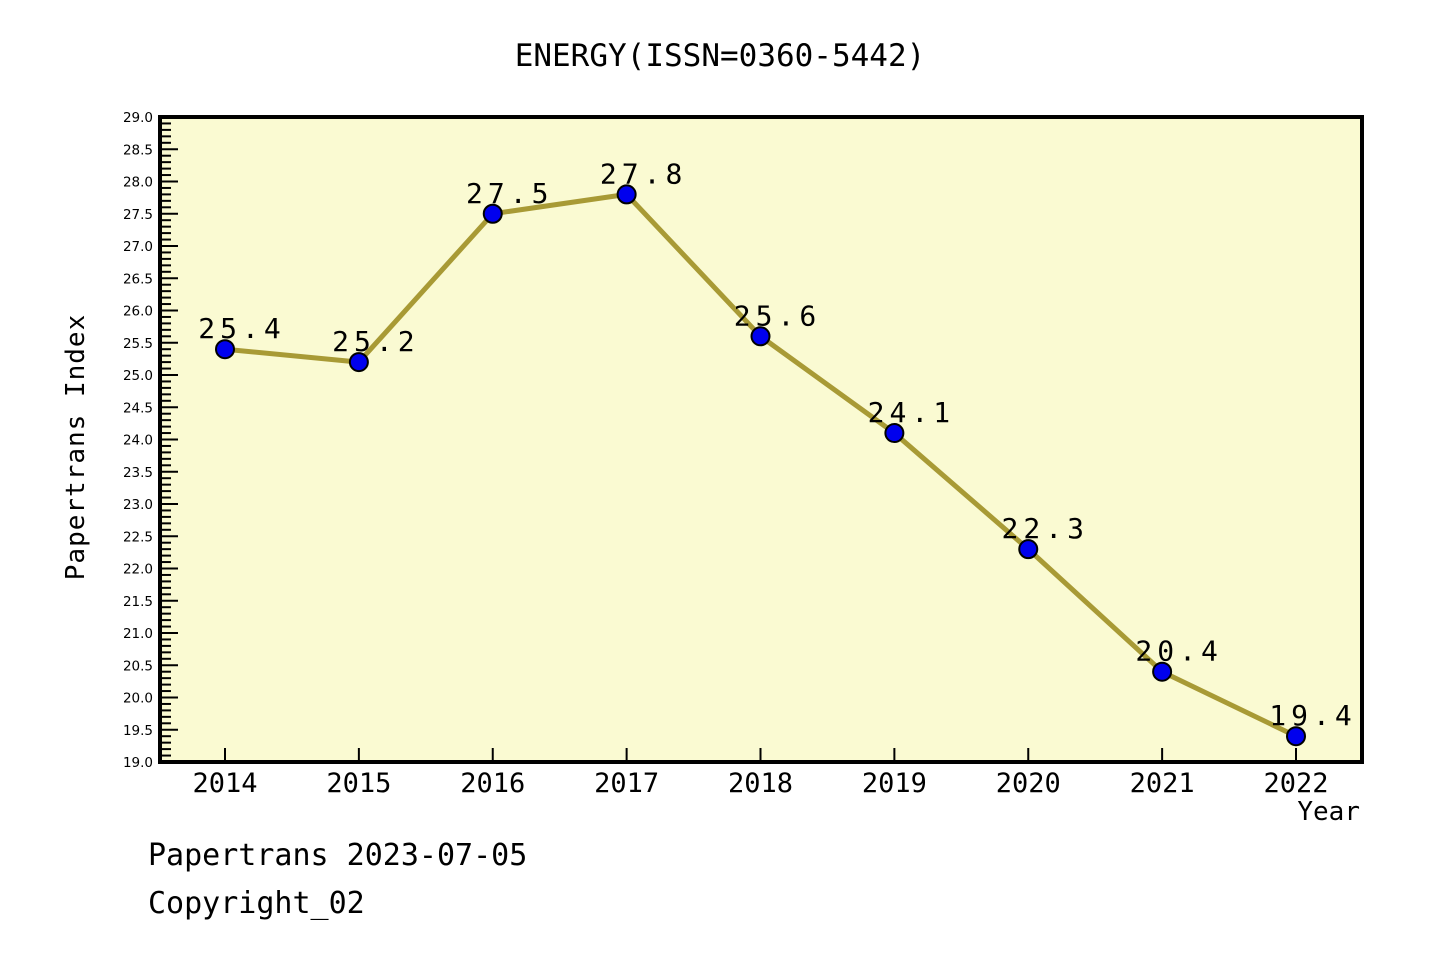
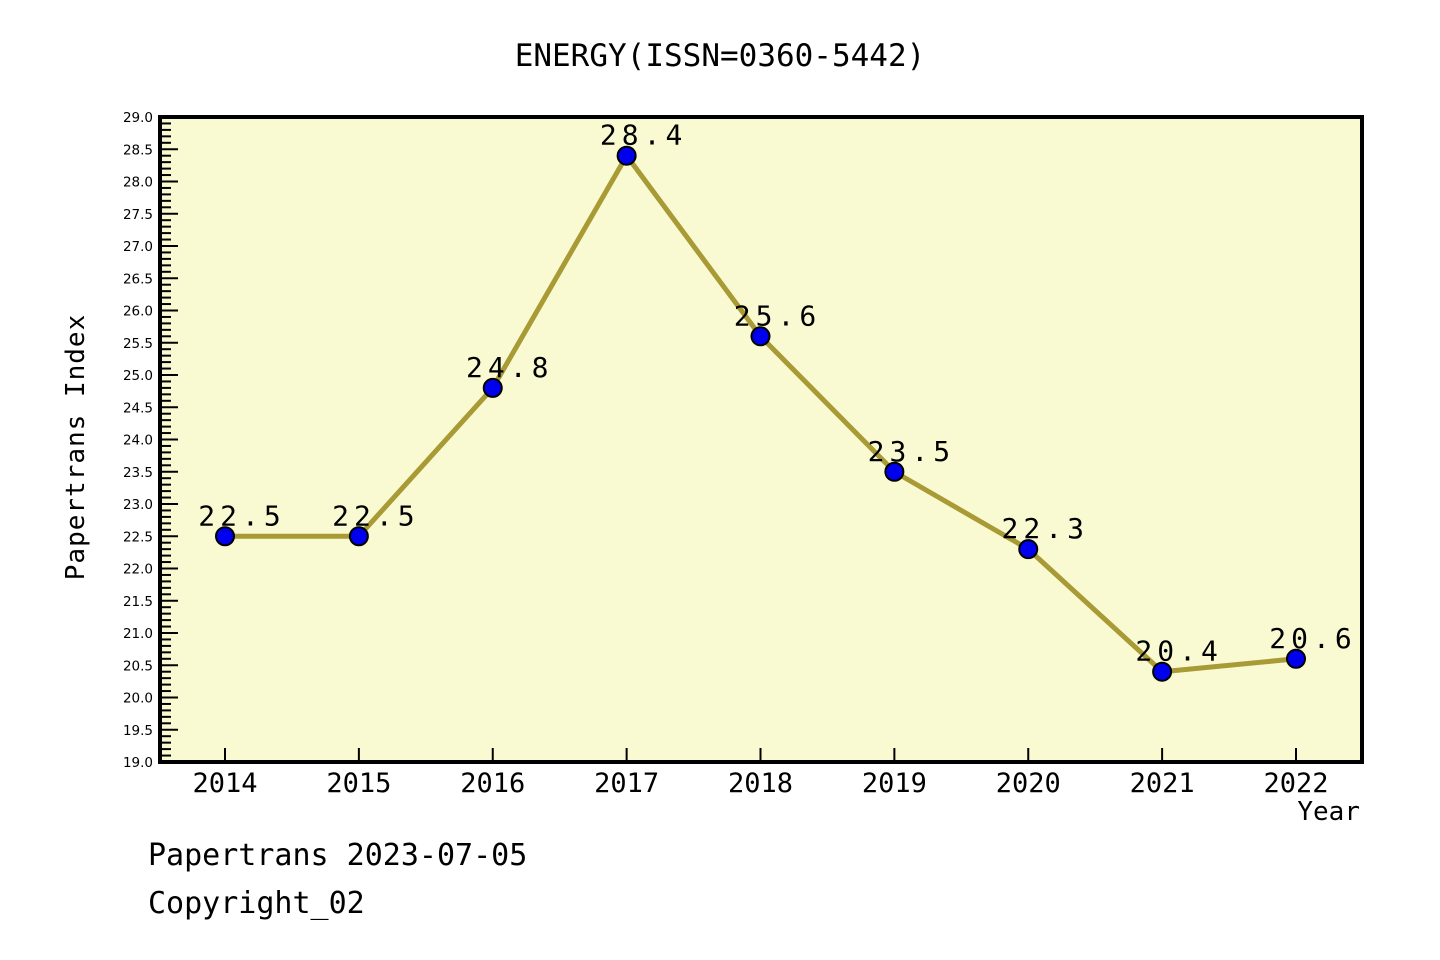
2014: 25.4 -> 22.5
2015: 25.2 -> 22.5
2016: 27.5 -> 24.8
2017: 27.8 -> 28.4
2019: 24.1 -> 23.5
2022: 19.4 -> 20.6
